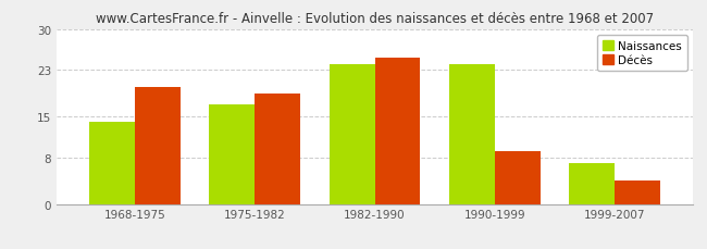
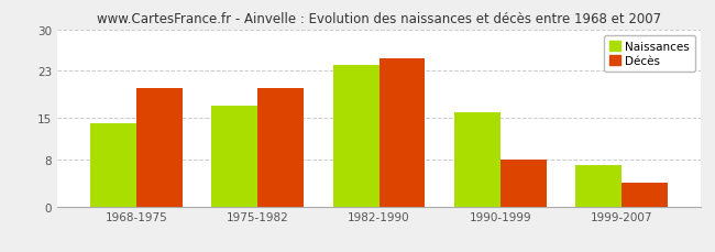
Décès/1975-1982: 19 -> 20
Naissances/1990-1999: 24 -> 16
Décès/1990-1999: 9 -> 8
